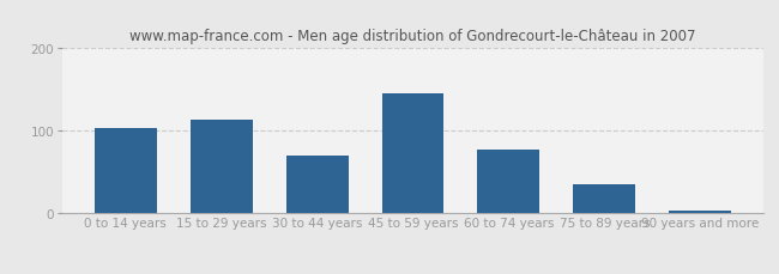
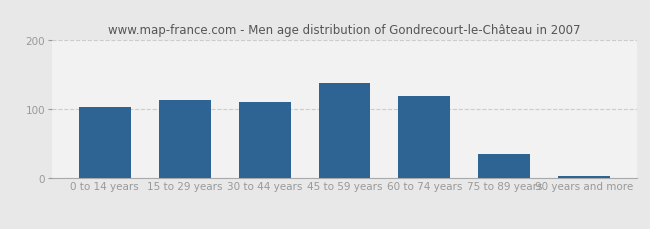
30 to 44 years: 70 -> 111
45 to 59 years: 146 -> 138
60 to 74 years: 78 -> 119
